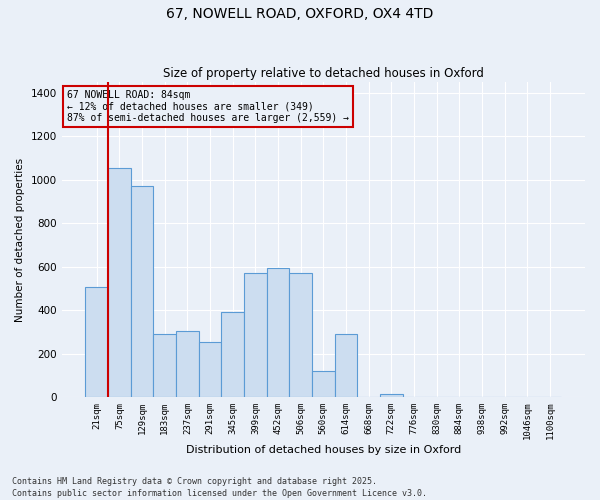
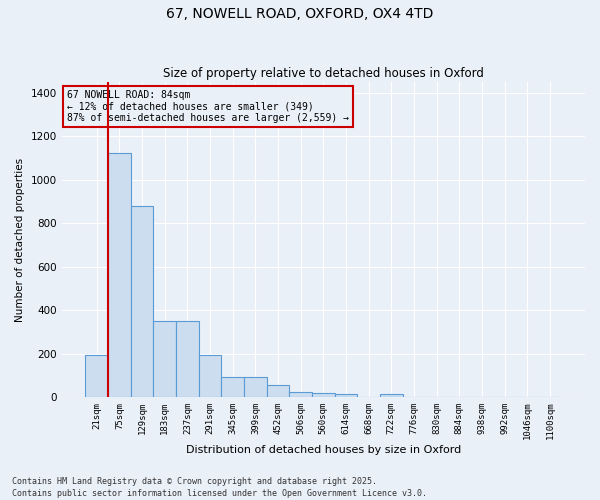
21sqm: 505 -> 195
75sqm: 1055 -> 1125
129sqm: 970 -> 880
183sqm: 290 -> 350
237sqm: 305 -> 350
291sqm: 255 -> 195
345sqm: 390 -> 90
399sqm: 570 -> 90
452sqm: 595 -> 55
506sqm: 570 -> 25
560sqm: 120 -> 20
614sqm: 290 -> 15
